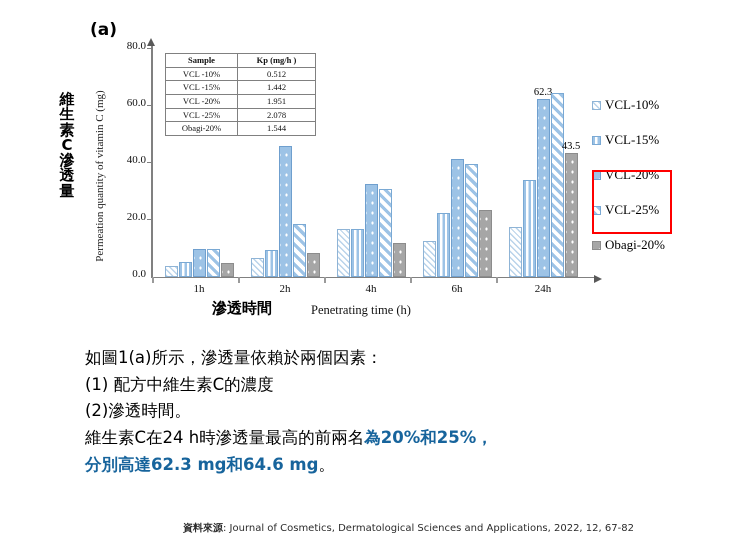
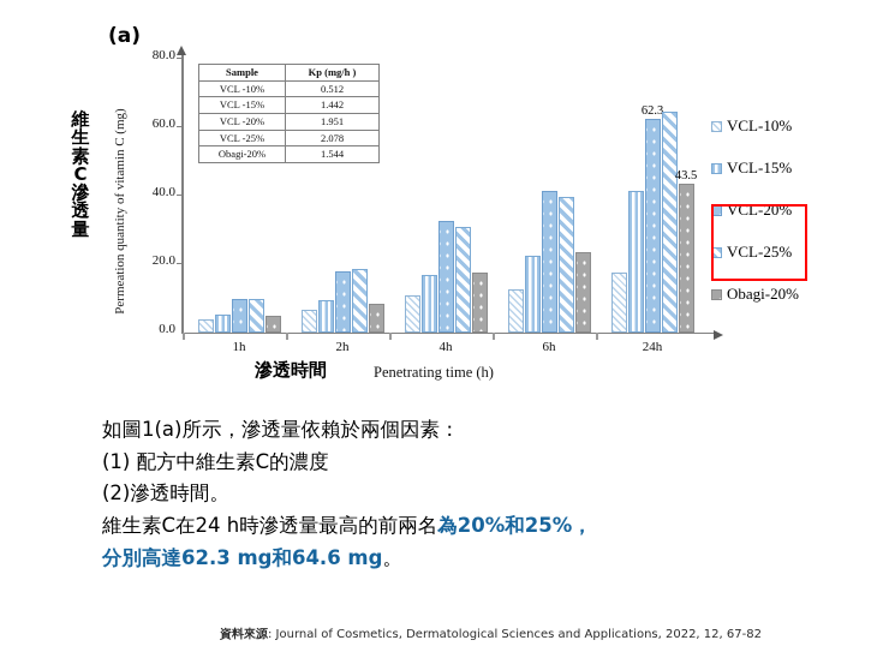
VCL-20%/2h: 46 -> 18
VCL-10%/4h: 17 -> 11
Obagi-20%/4h: 12 -> 18
VCL-15%/24h: 34 -> 42
